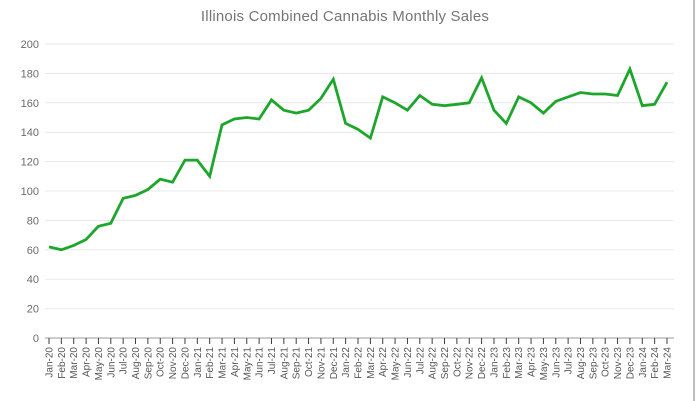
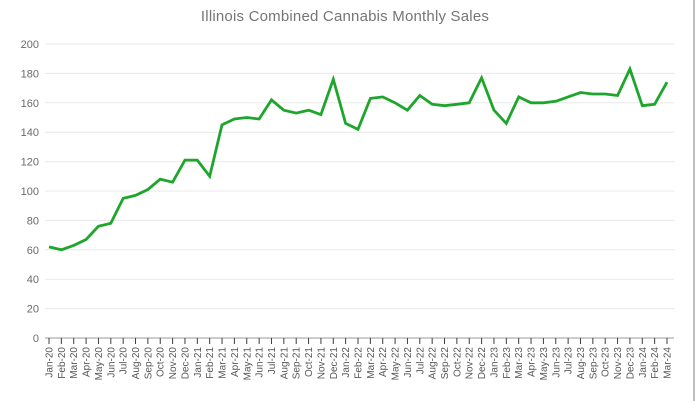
Nov-21: 163 -> 152
Mar-22: 136 -> 163
May-23: 153 -> 160
